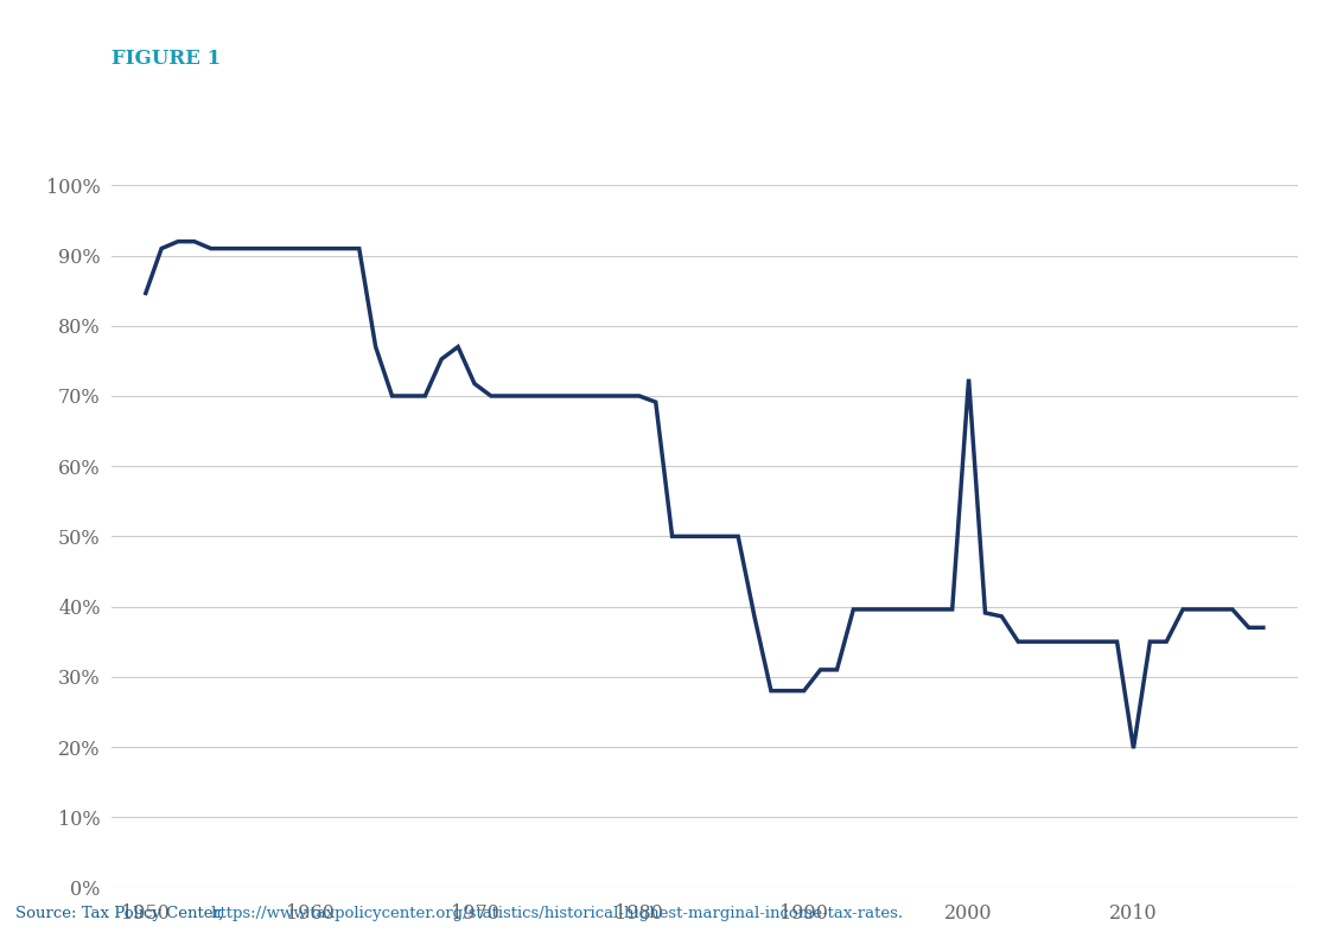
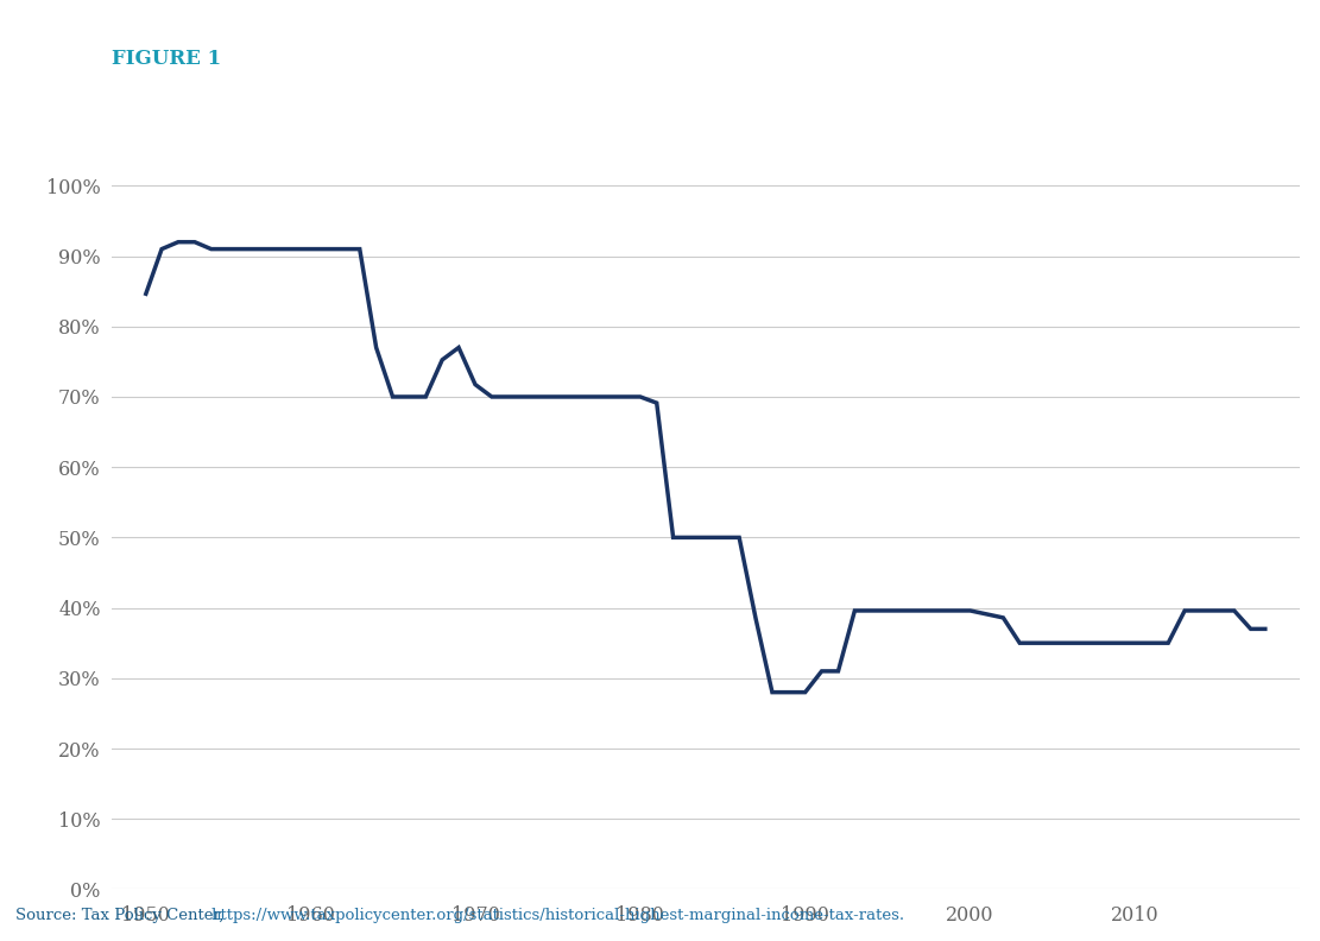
2000: 72.4% -> 39.6%
2010: 19.8% -> 35.0%
